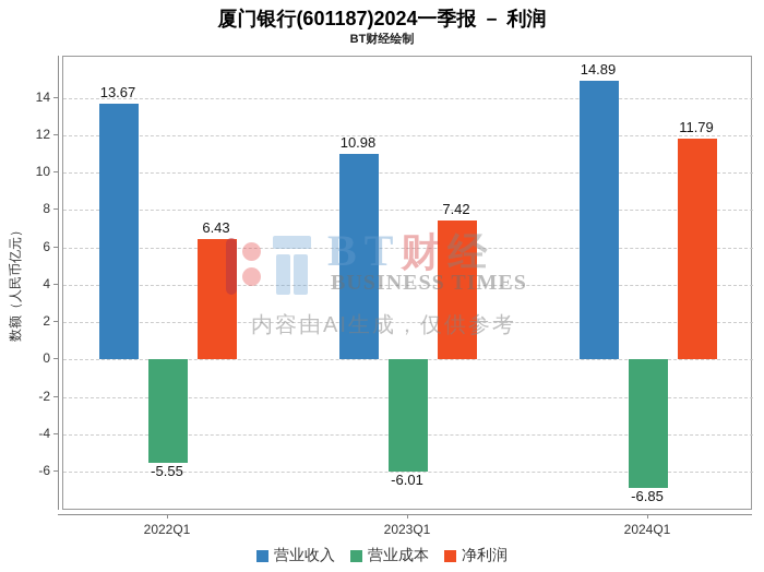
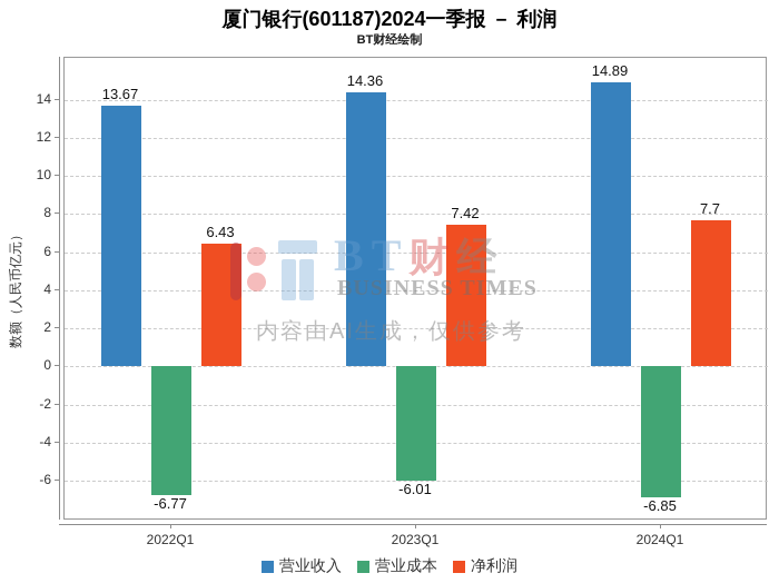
营业成本/2022Q1: -5.55 -> -6.77
营业收入/2023Q1: 10.98 -> 14.36
净利润/2024Q1: 11.79 -> 7.7
